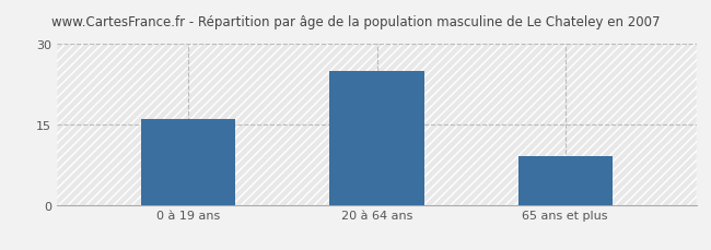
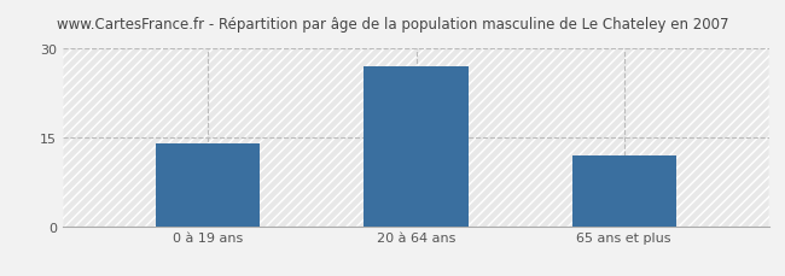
0 à 19 ans: 16 -> 14
20 à 64 ans: 25 -> 27
65 ans et plus: 9 -> 12
